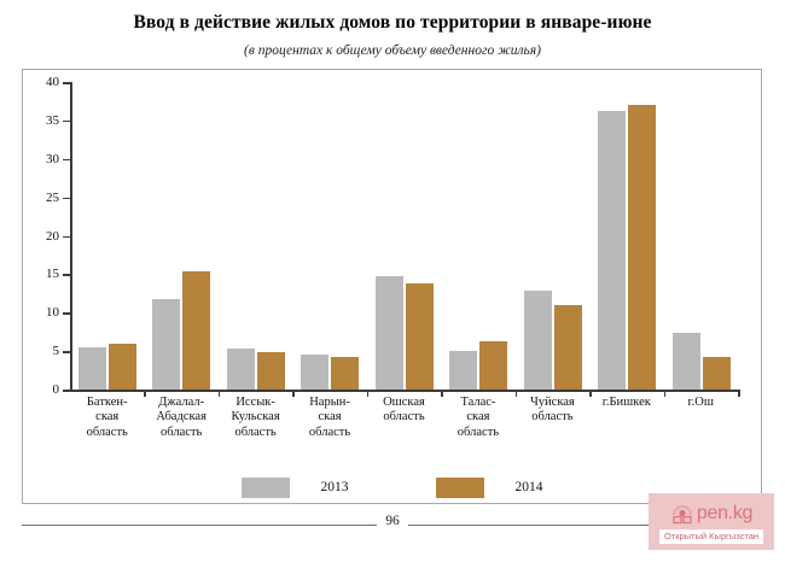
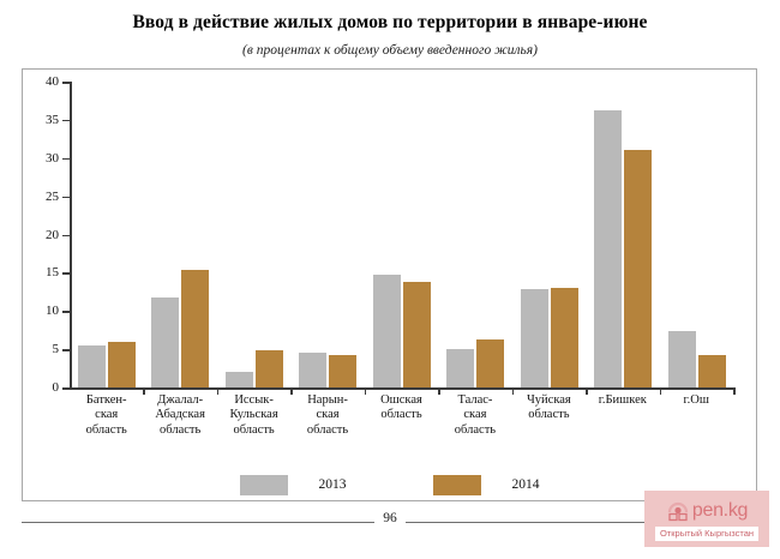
2013/Иссык- Кульская область: 5 -> 2
2014/Чуйская область: 11 -> 13
2014/г.Бишкек: 37 -> 31
